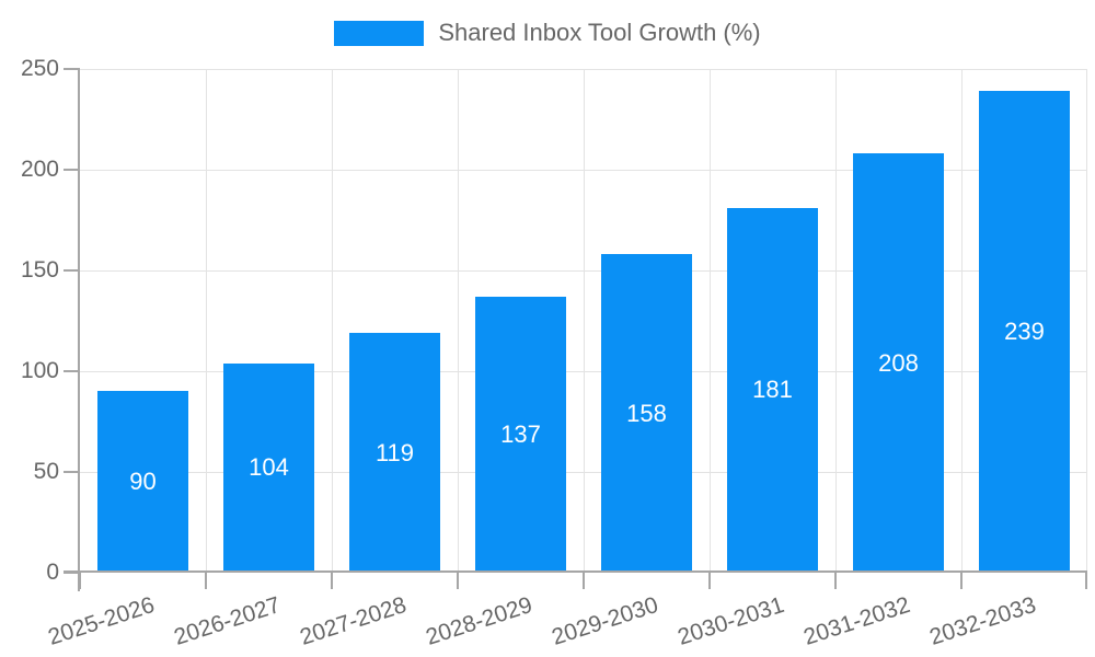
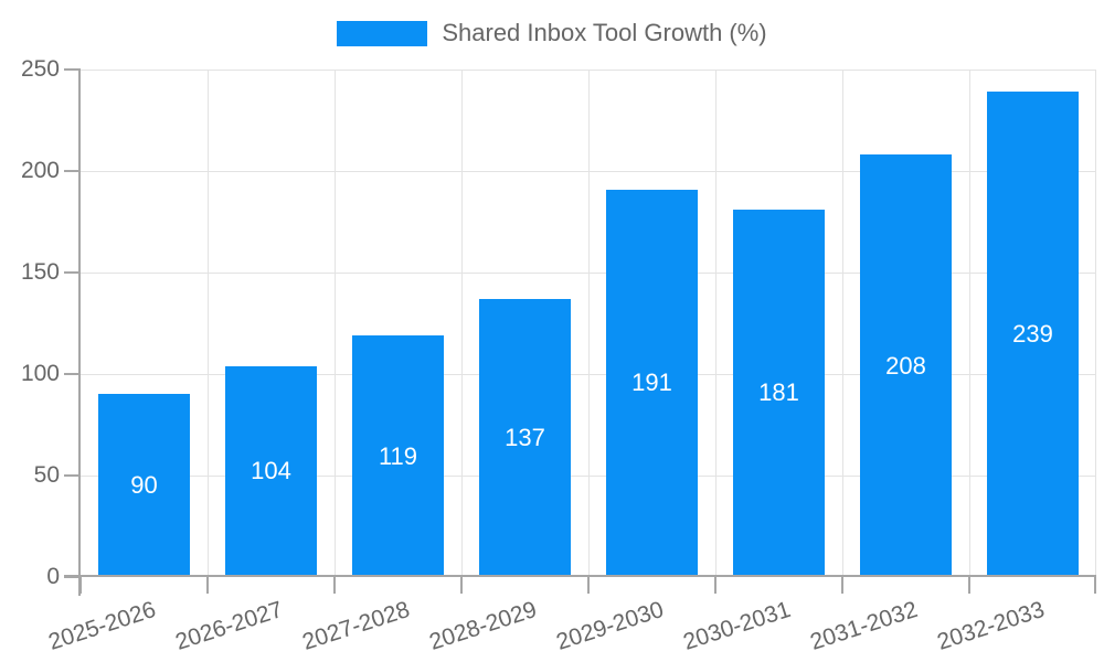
2029-2030: 158 -> 191
